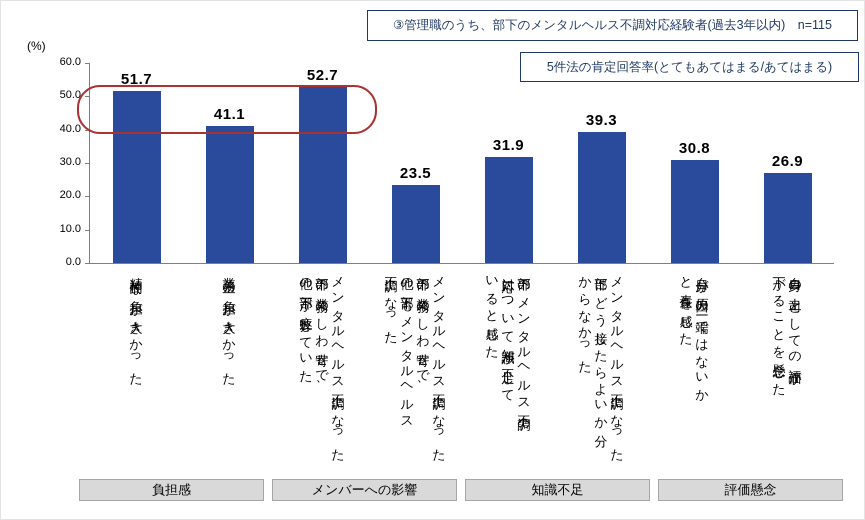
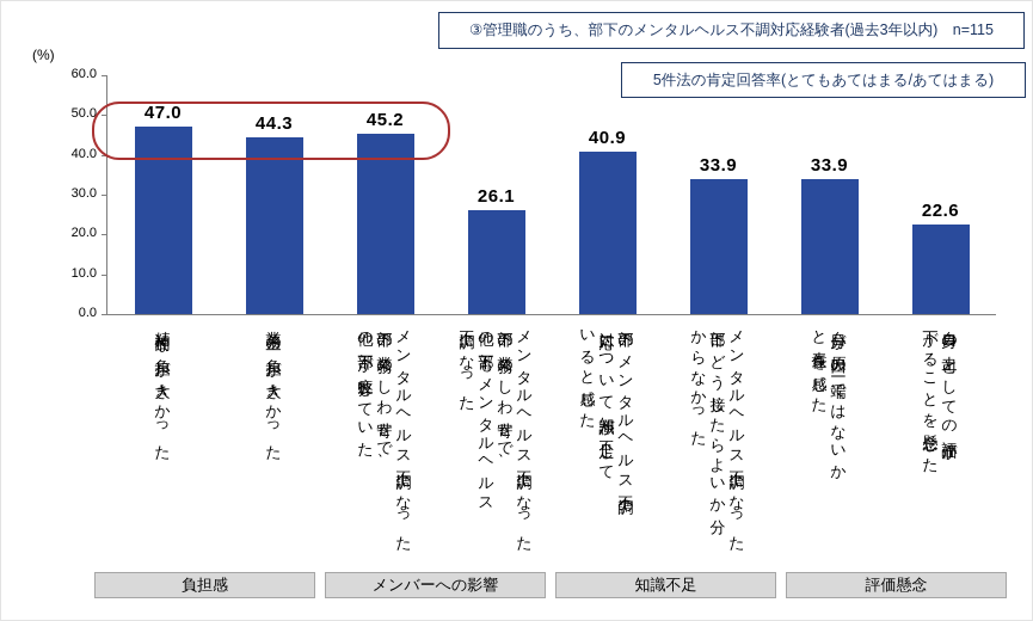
精神的な負担が大きかった: 51.7 -> 47.0
業務上の負担が大きかった: 41.1 -> 44.3
メンタルヘルス不調になった 部下の業務のしわ寄せで、 他の部下が疲弊していた: 52.7 -> 45.2
メンタルヘルス不調になった 部下の業務のしわ寄せで、 他の部下もメンタルヘルス 不調になった: 23.5 -> 26.1
部下のメンタルヘルス不調の 対応について知識が不足して いると感じた: 31.9 -> 40.9
メンタルヘルス不調になった 部下にどう接したらよいか分 からなかった: 39.3 -> 33.9
自分が原因の一端ではないか と責任を感じた: 30.8 -> 33.9
自身の上司としての評価が 下がることを懸念した: 26.9 -> 22.6
